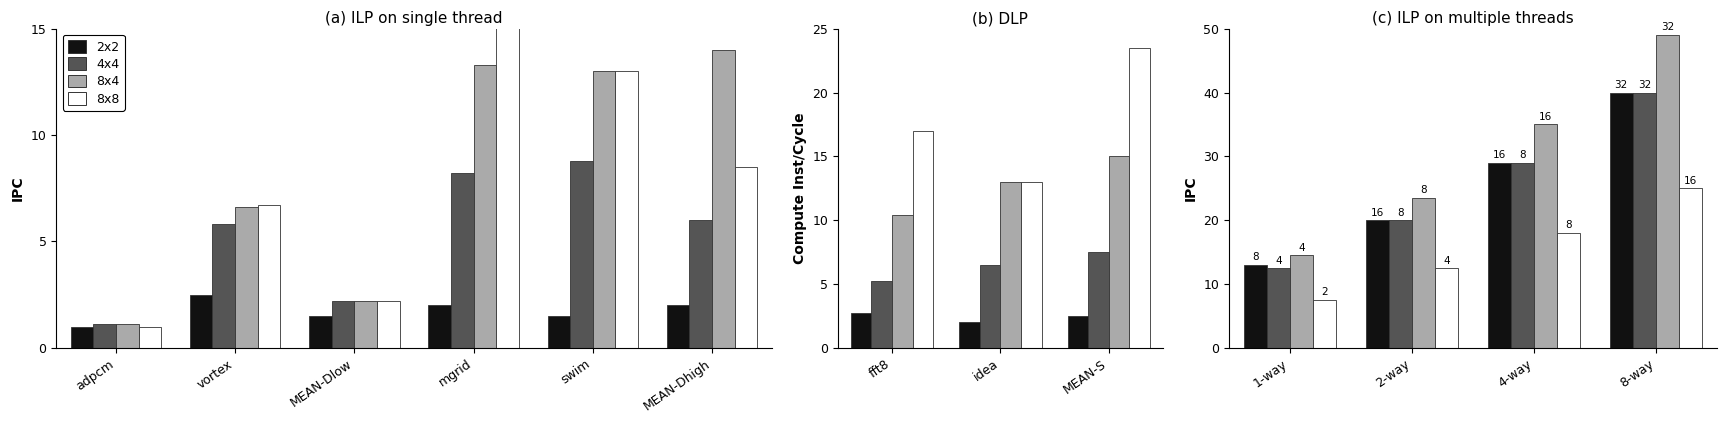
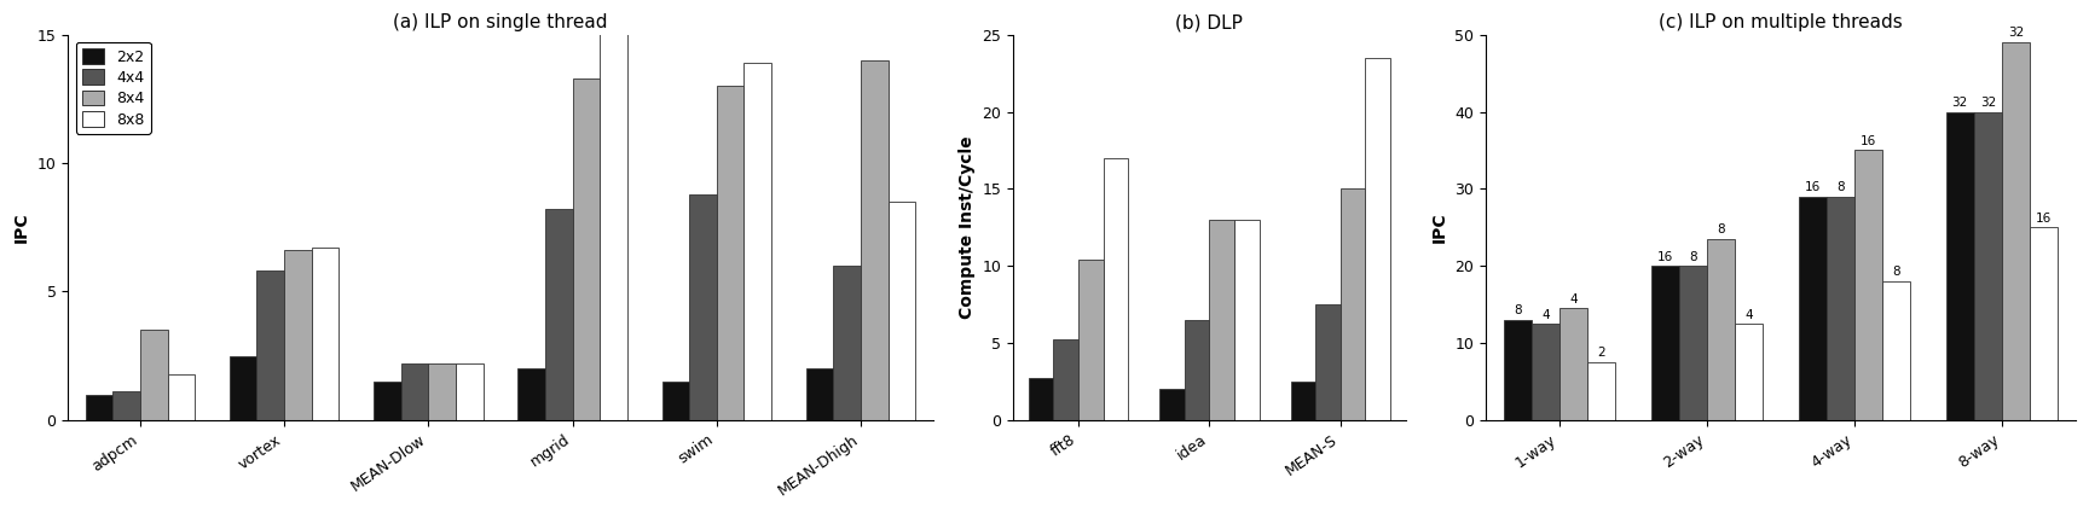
(a) ILP on single thread/8x4/adpcm: 1.1 -> 3.5
(a) ILP on single thread/8x8/adpcm: 1.0 -> 1.8
(a) ILP on single thread/8x8/swim: 13.0 -> 13.9
